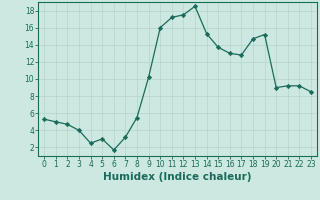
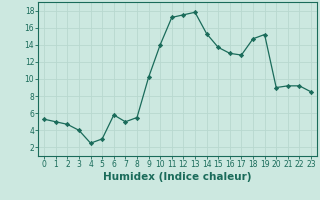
6: 1.7 -> 5.8
7: 3.2 -> 5.0
10: 16.0 -> 14.0
13: 18.5 -> 17.8
